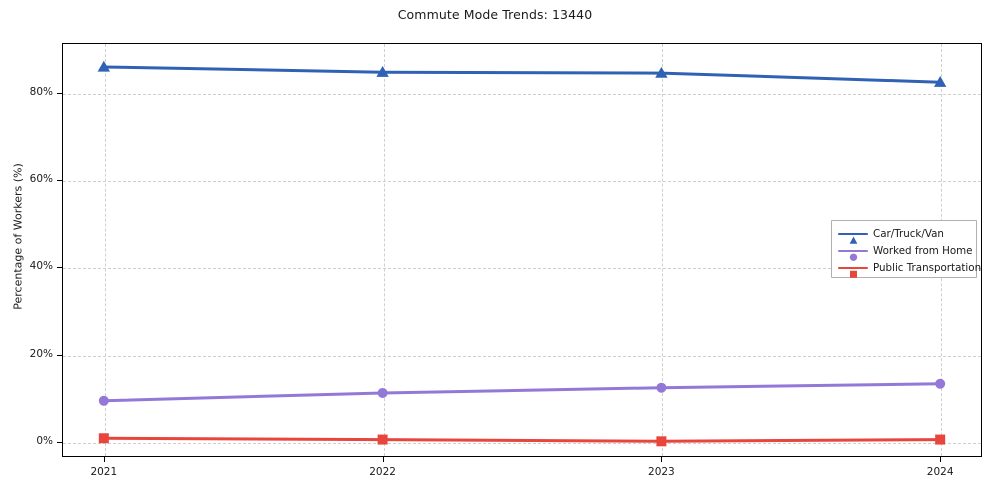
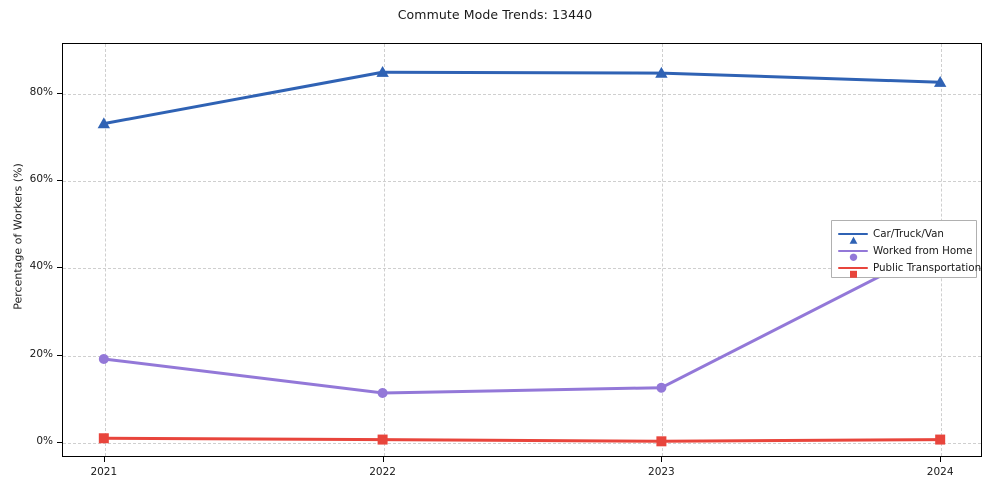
Car/Truck/Van/2021: 86% -> 73%
Worked from Home/2021: 9% -> 19%
Worked from Home/2024: 13% -> 45%
